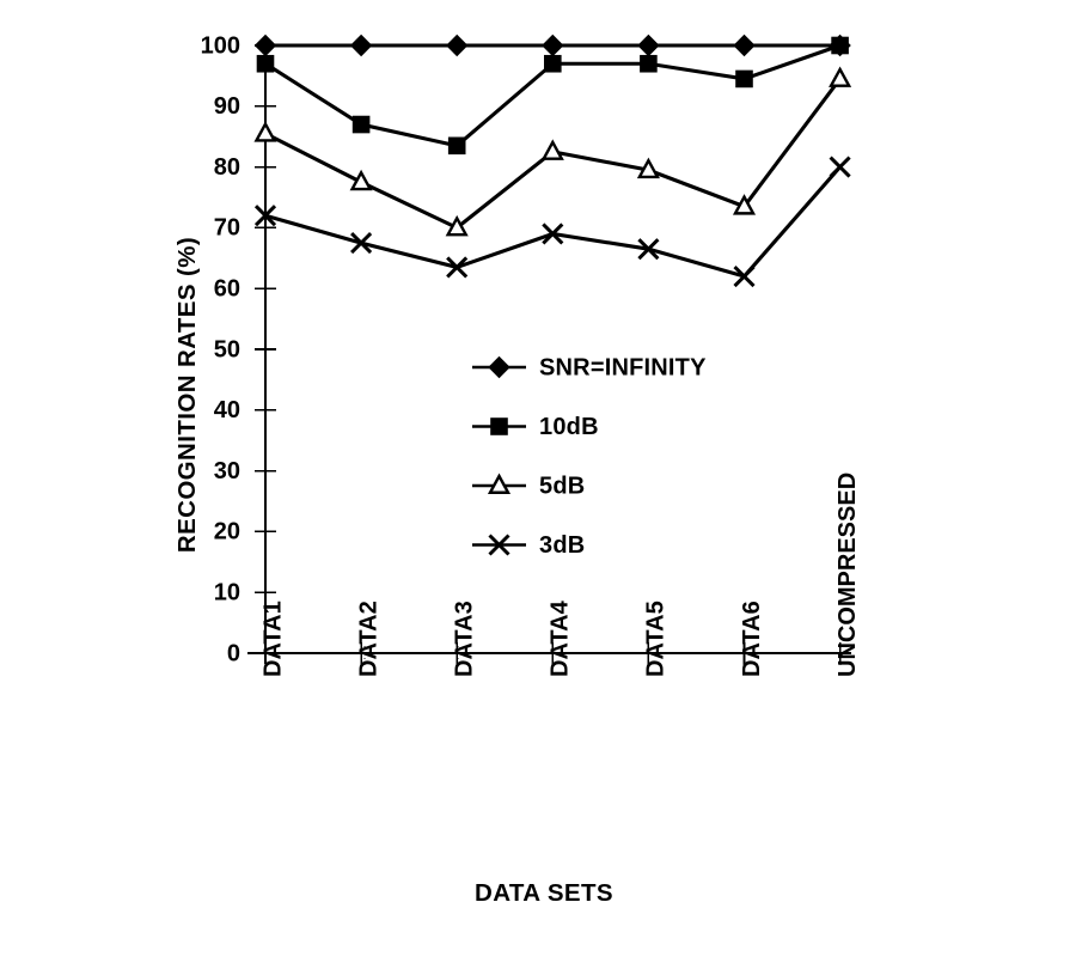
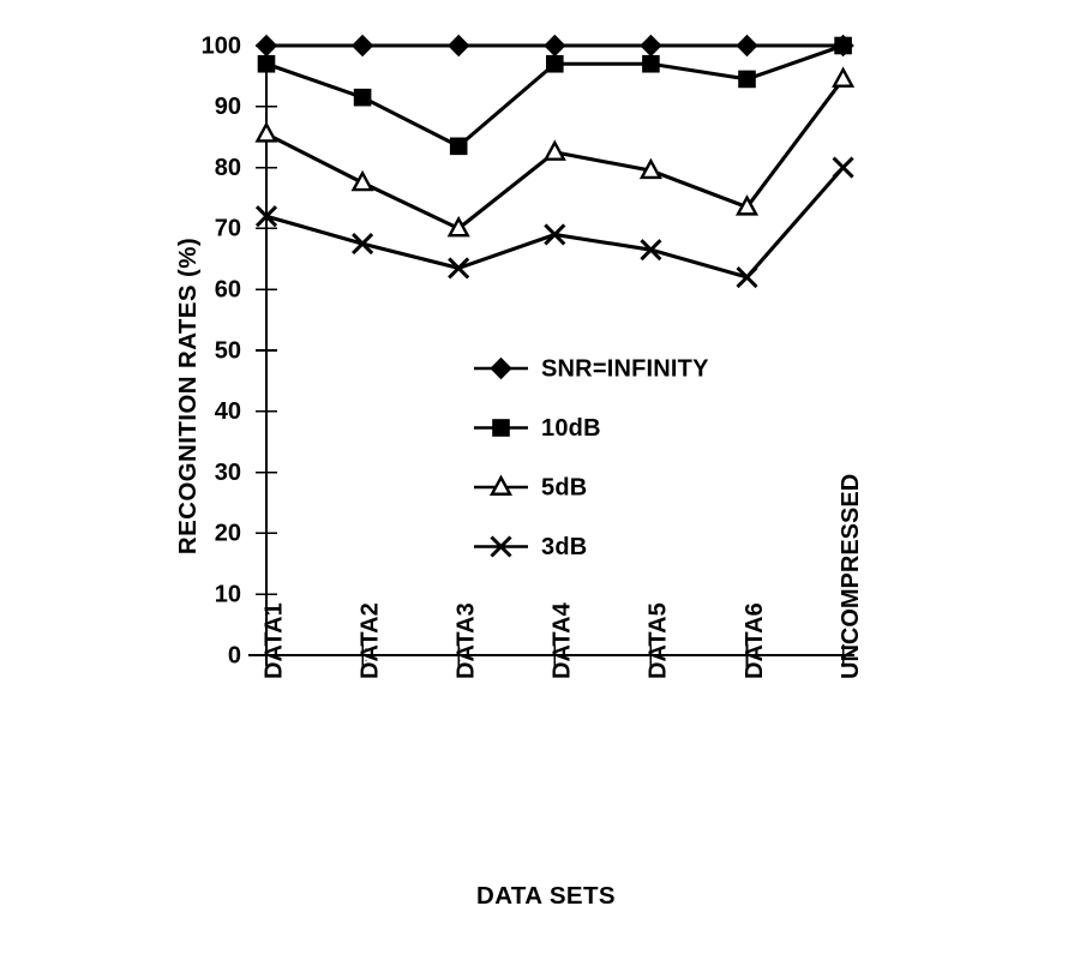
10dB/DATA2: 87 -> 92
